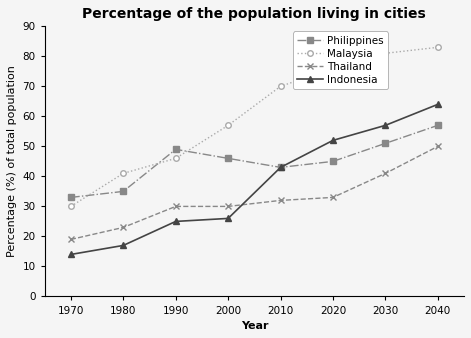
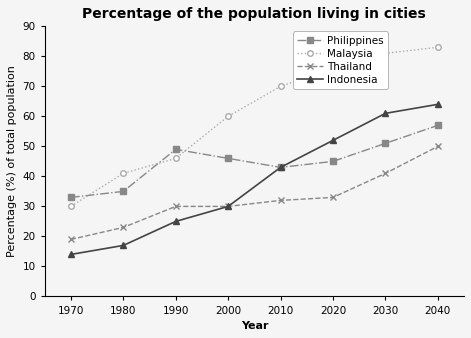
Malaysia/2000: 57 -> 60
Indonesia/2000: 26 -> 30
Indonesia/2030: 57 -> 61
